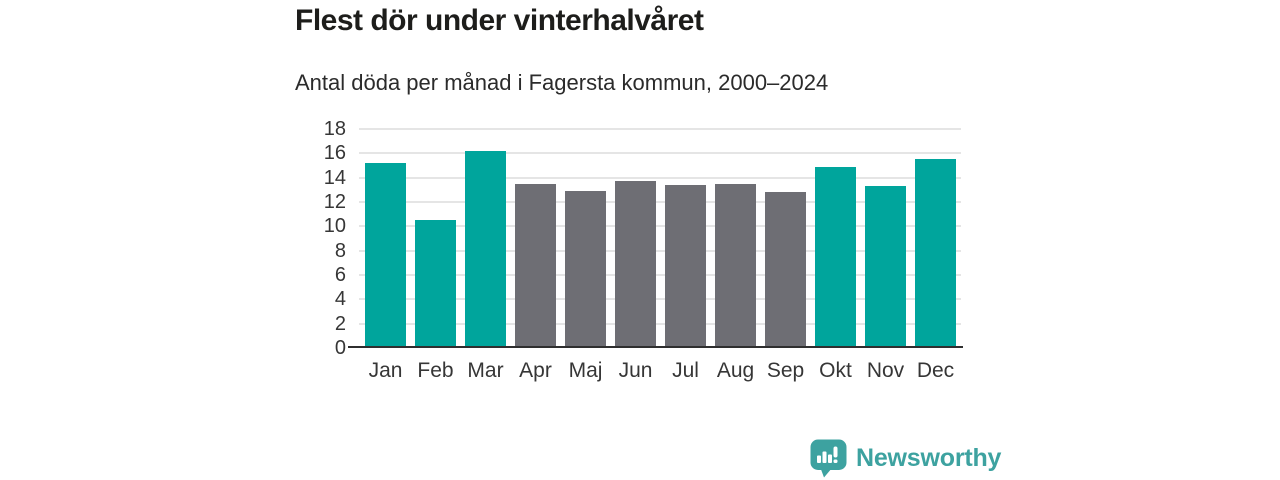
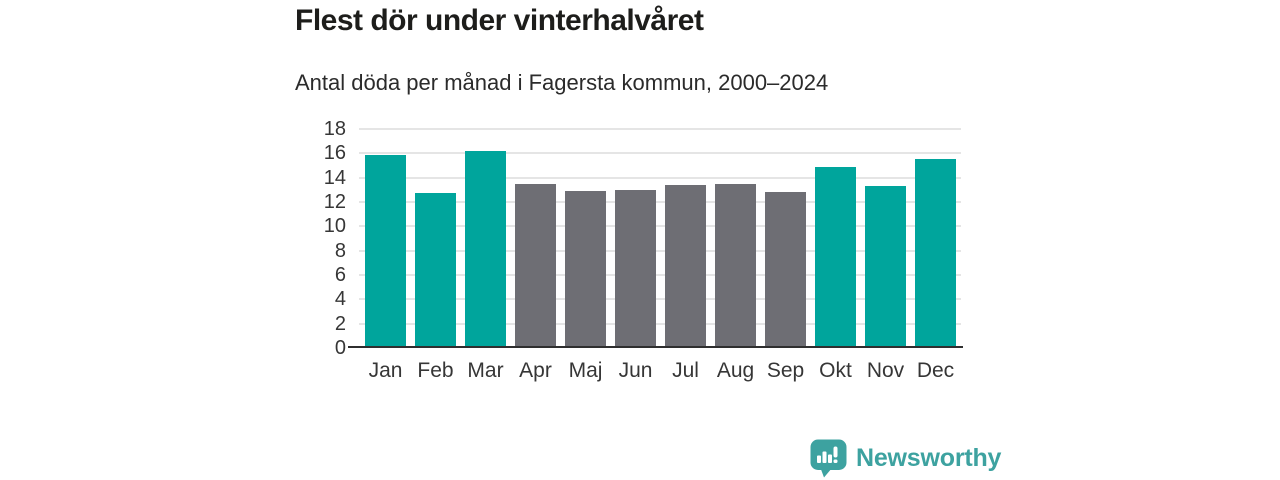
Jan: 15.2 -> 15.9
Feb: 10.5 -> 12.7
Jun: 13.7 -> 13.0
